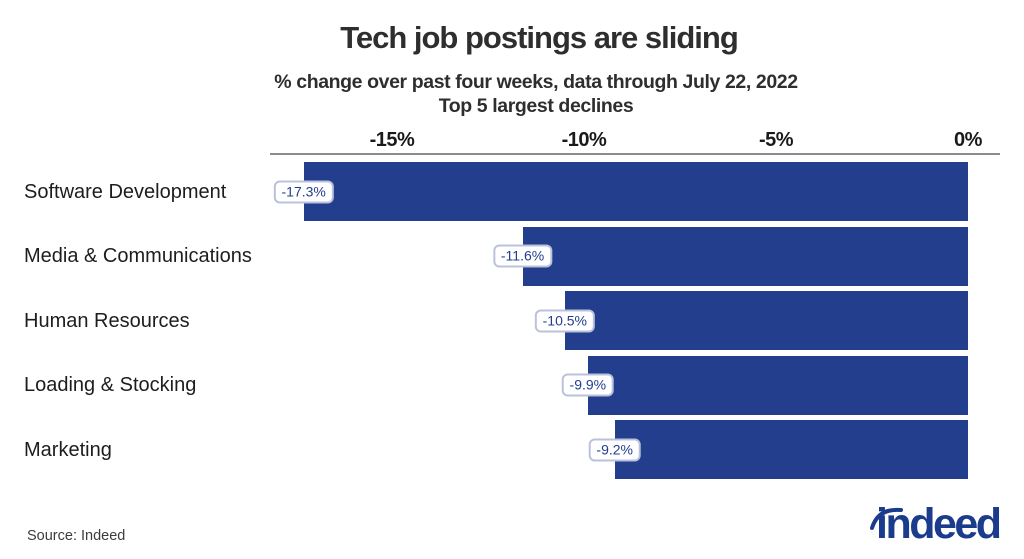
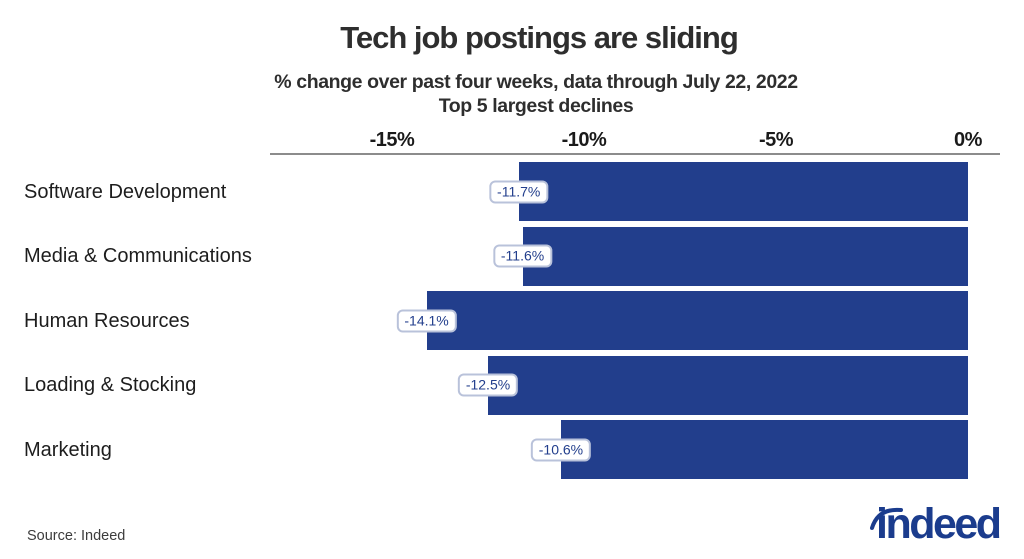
Software Development: -17.3% -> -11.7%
Human Resources: -10.5% -> -14.1%
Loading & Stocking: -9.9% -> -12.5%
Marketing: -9.2% -> -10.6%
